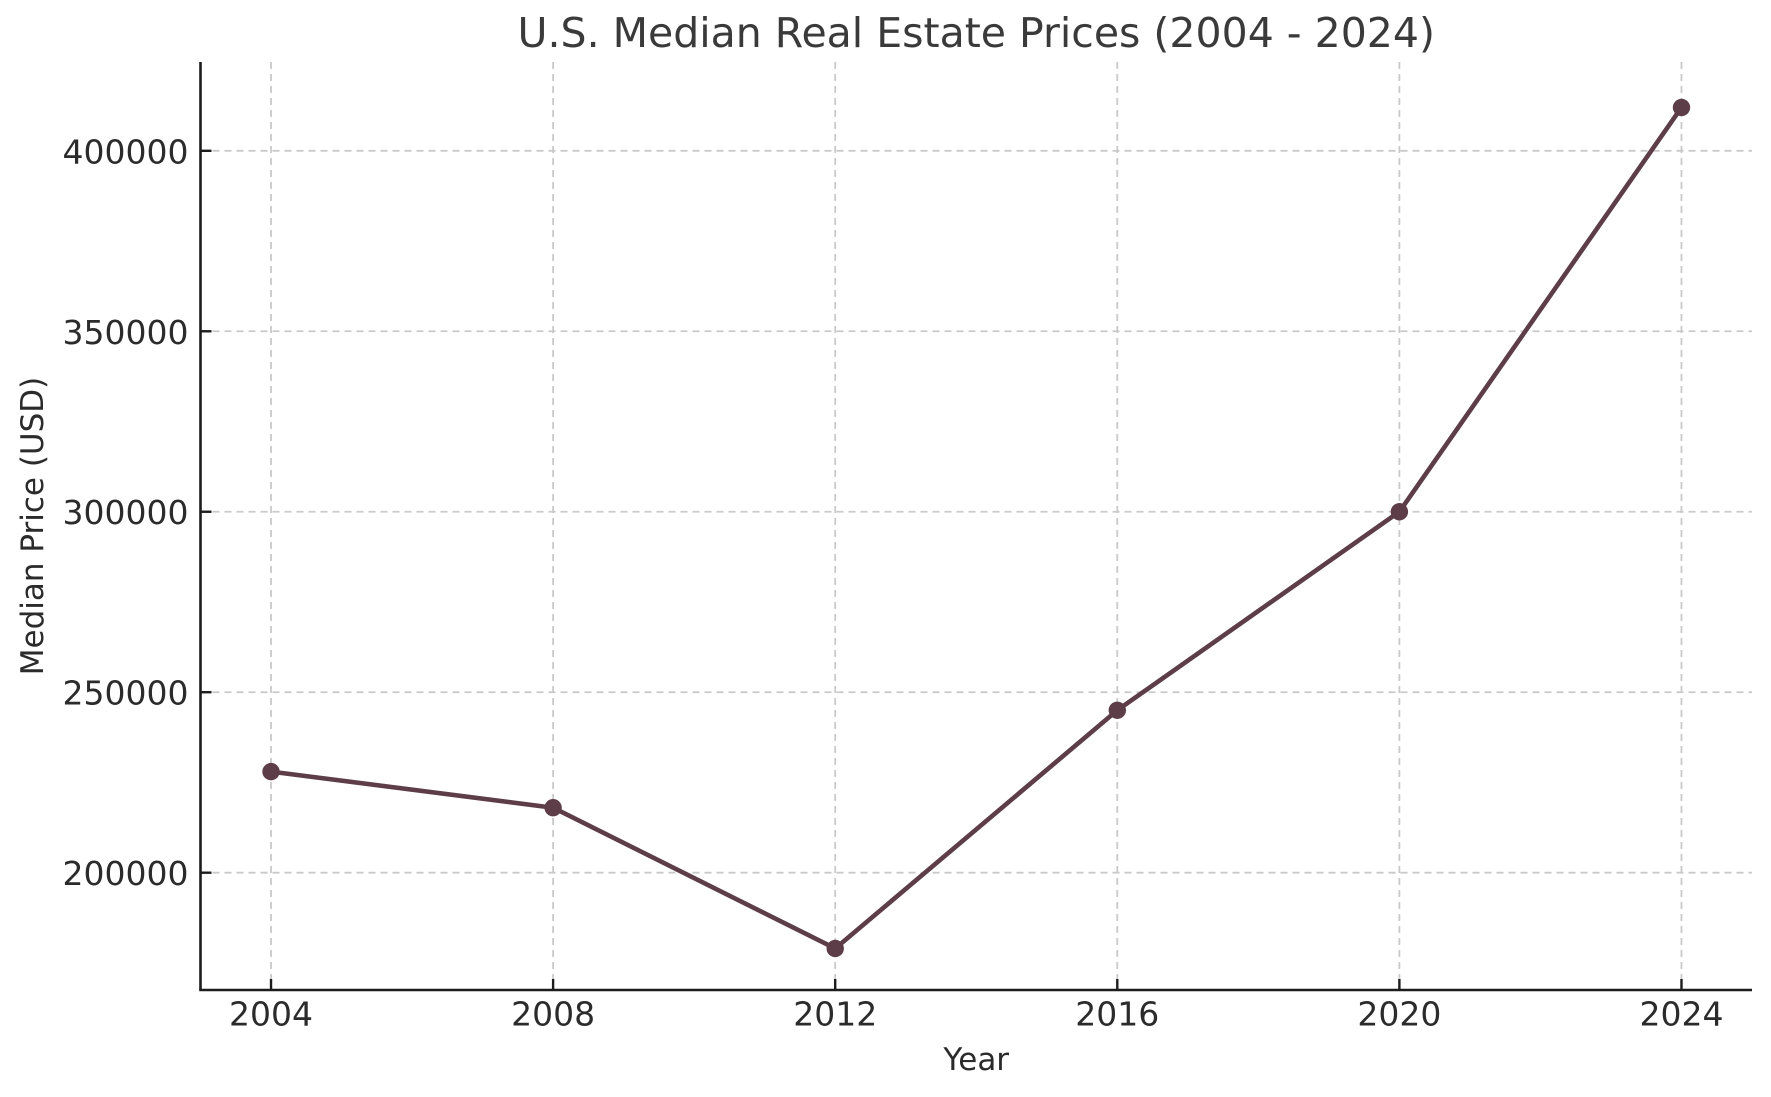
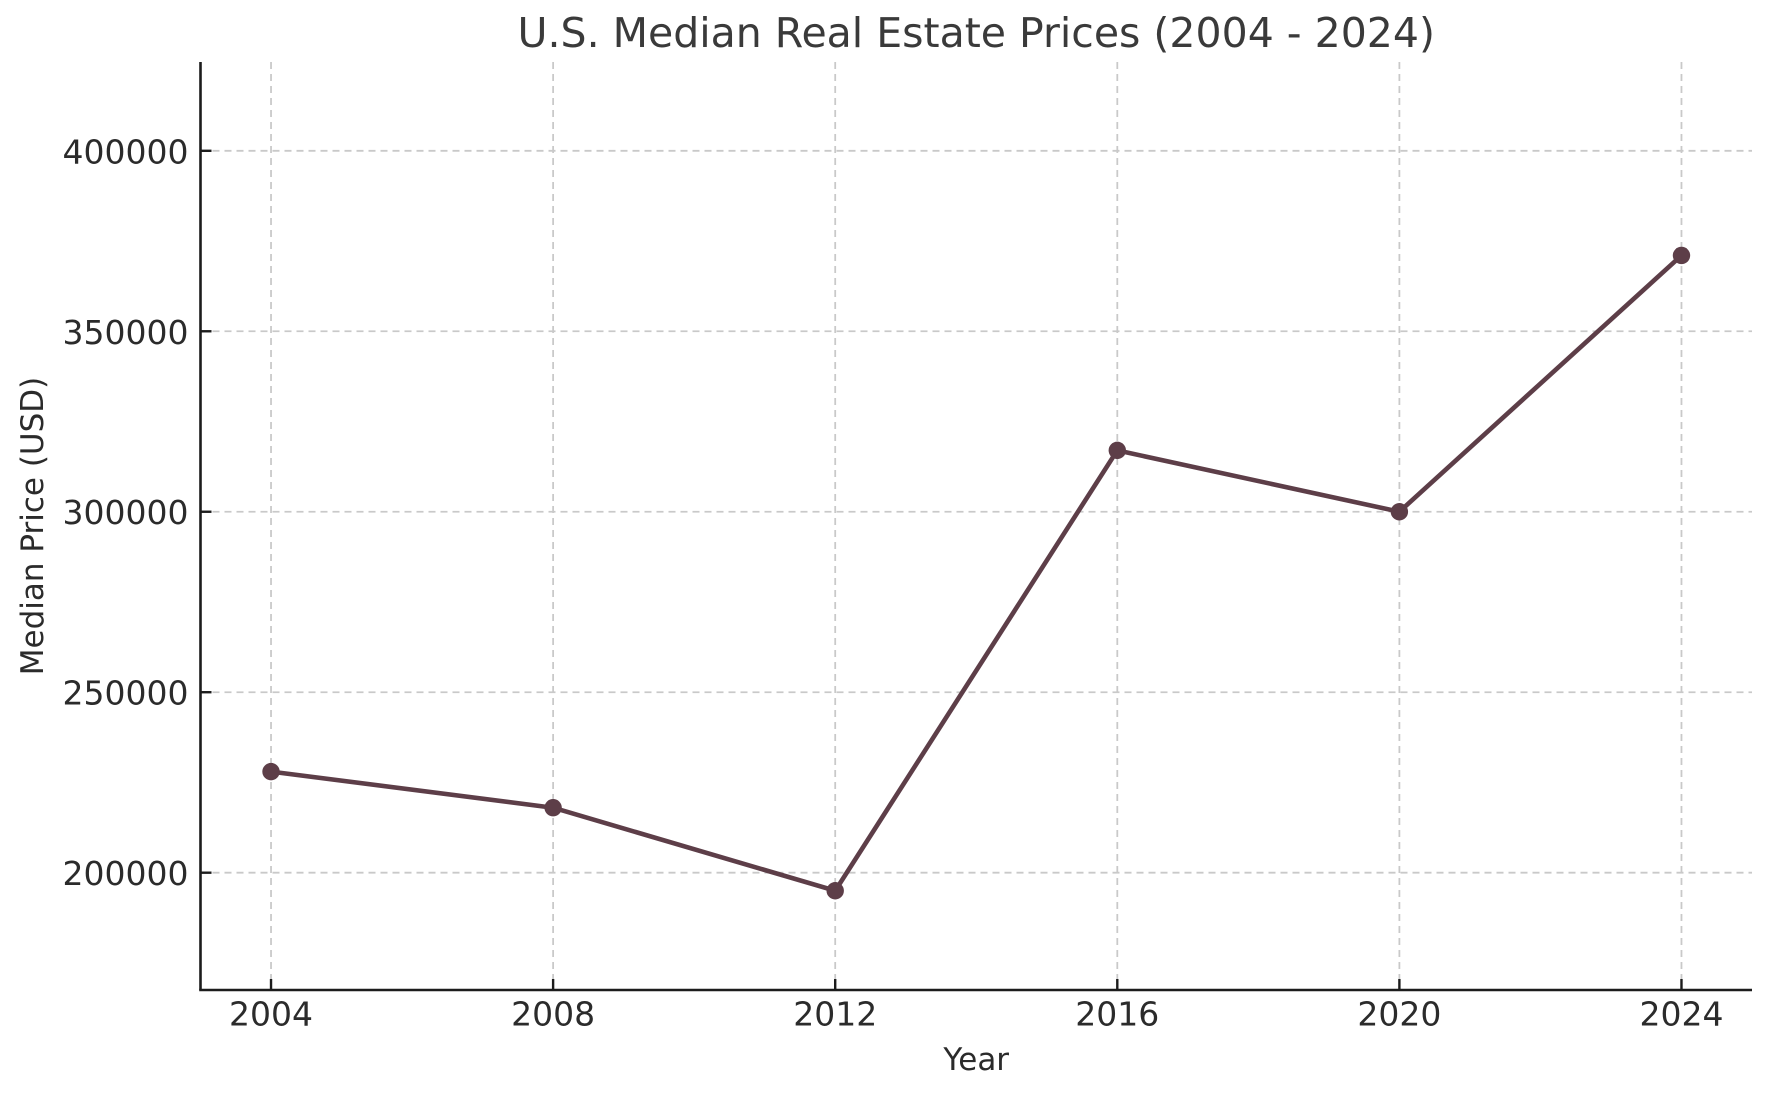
2012: 179000 -> 195000
2016: 245000 -> 317000
2024: 412000 -> 371000
